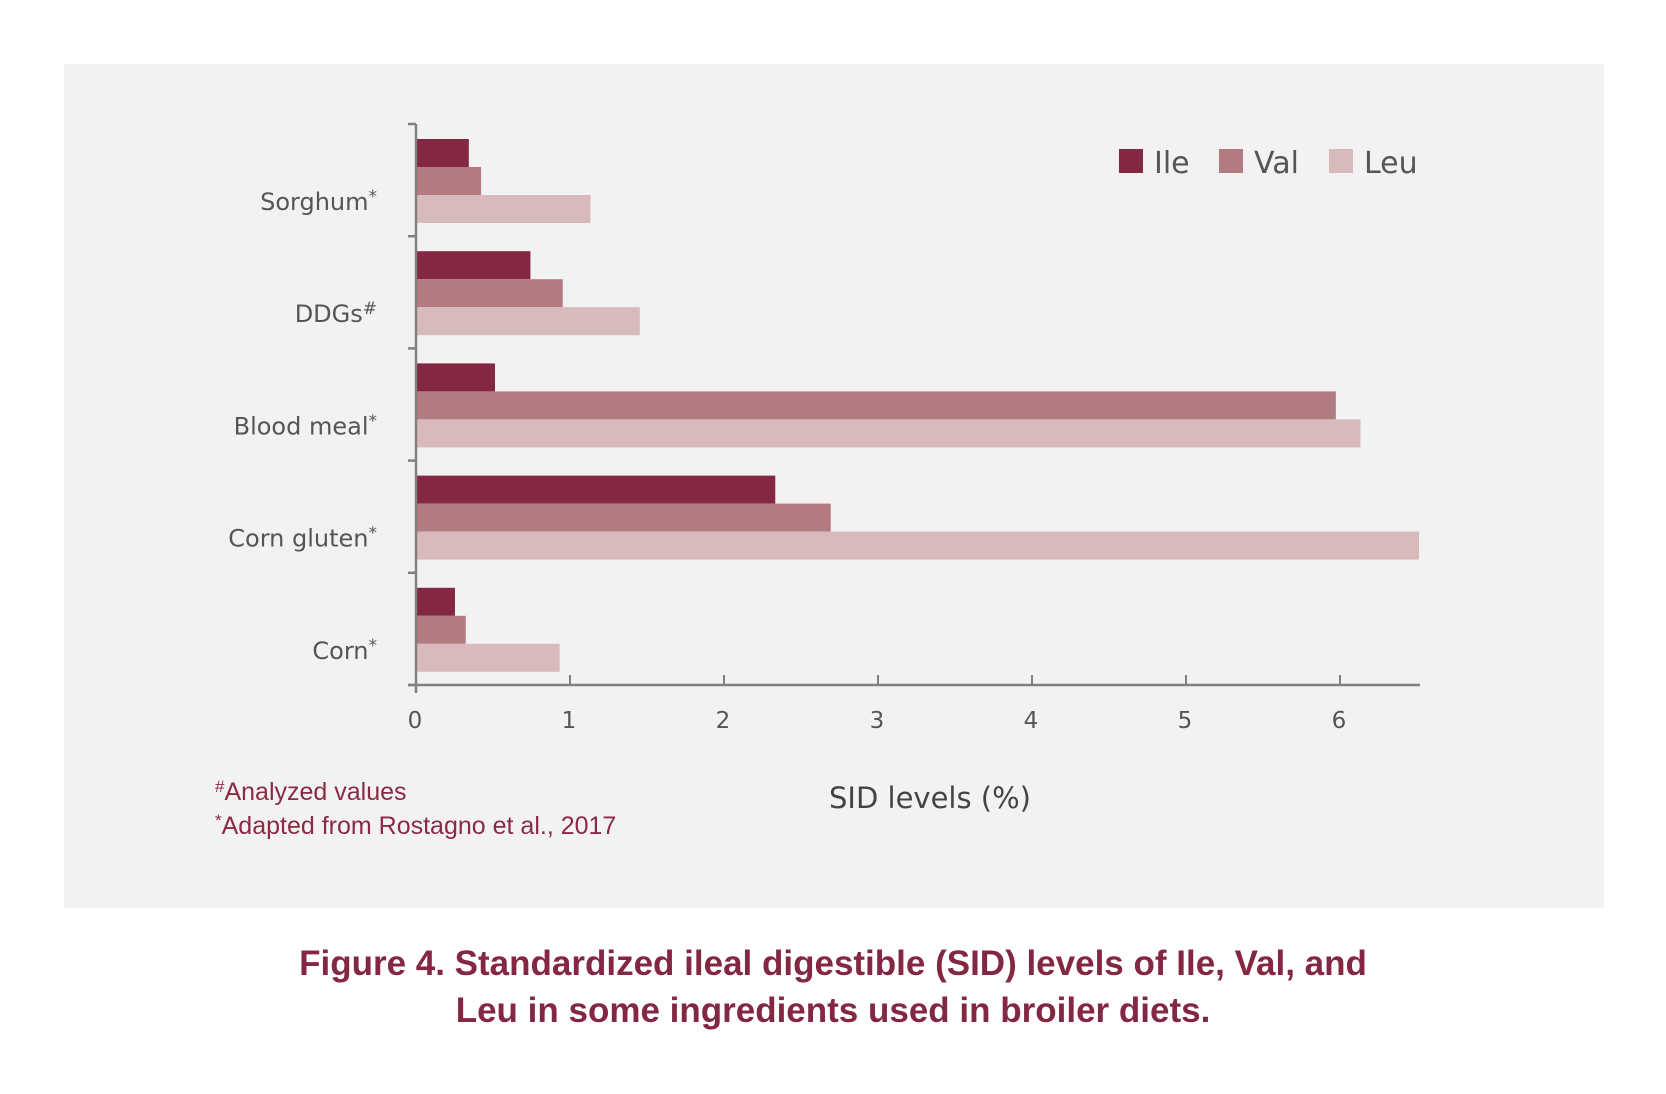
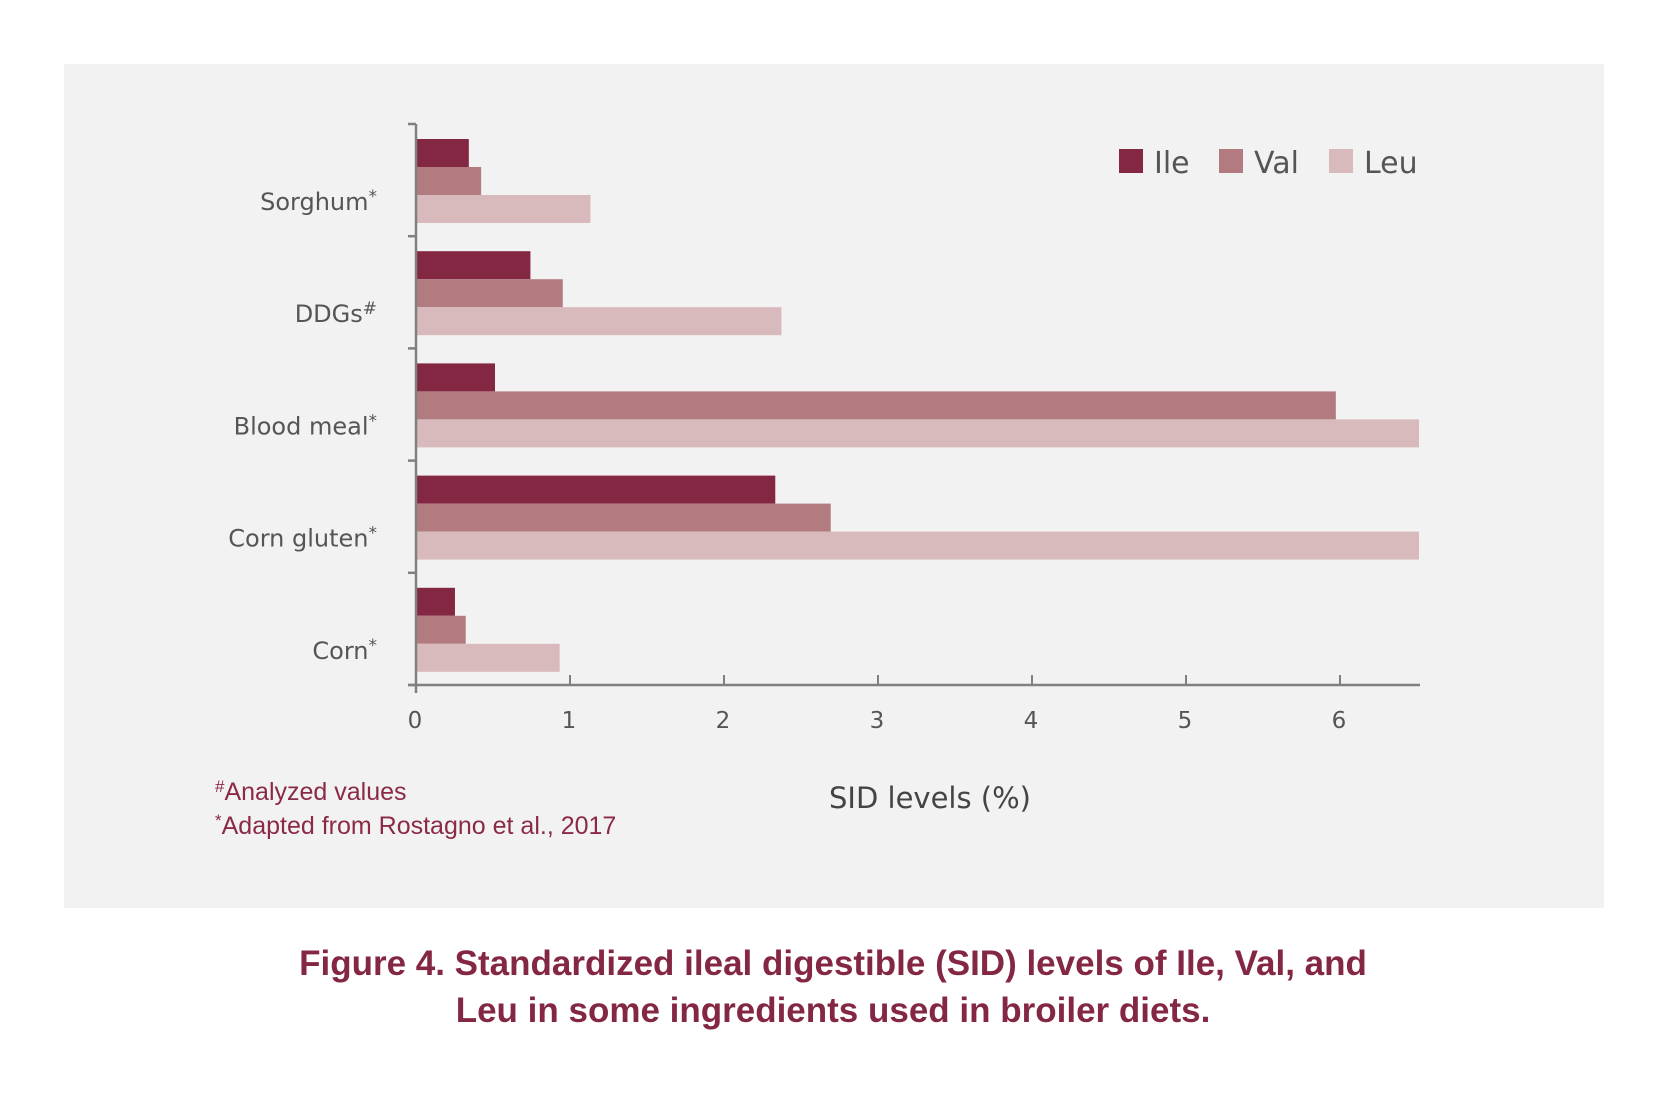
Leu/DDGs#: 1.44 -> 2.36
Leu/Blood meal*: 6.12 -> 6.50
